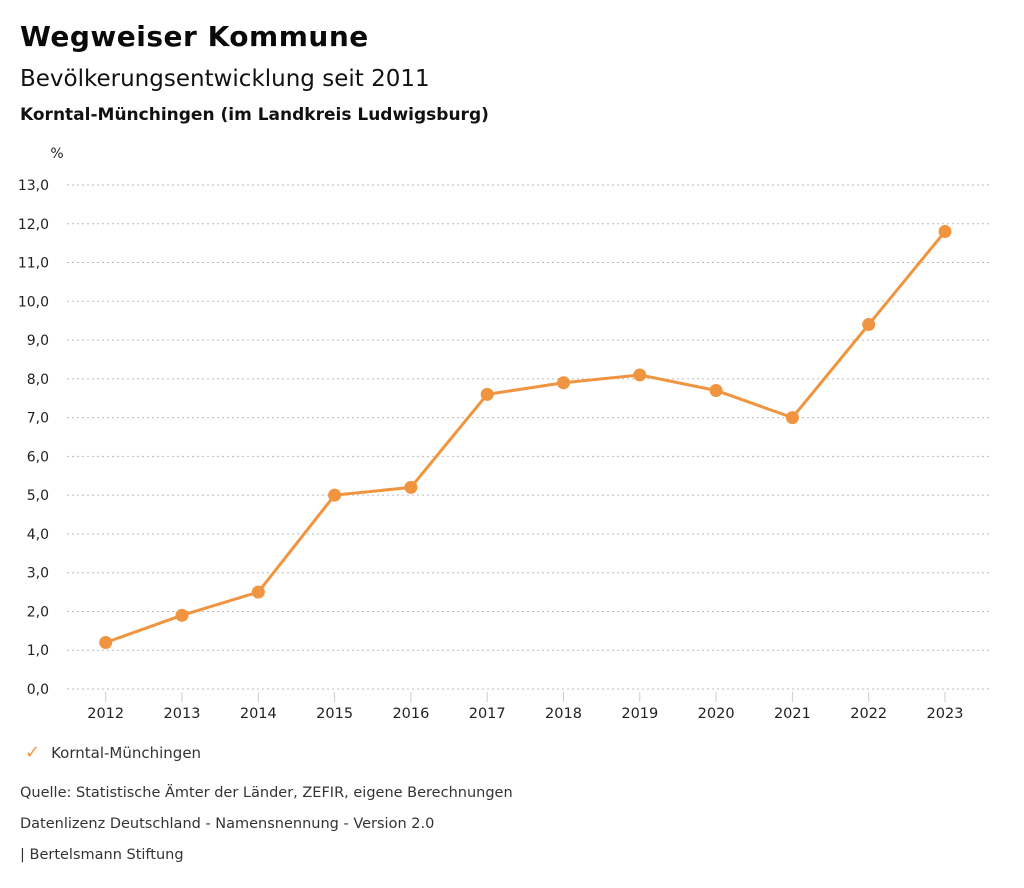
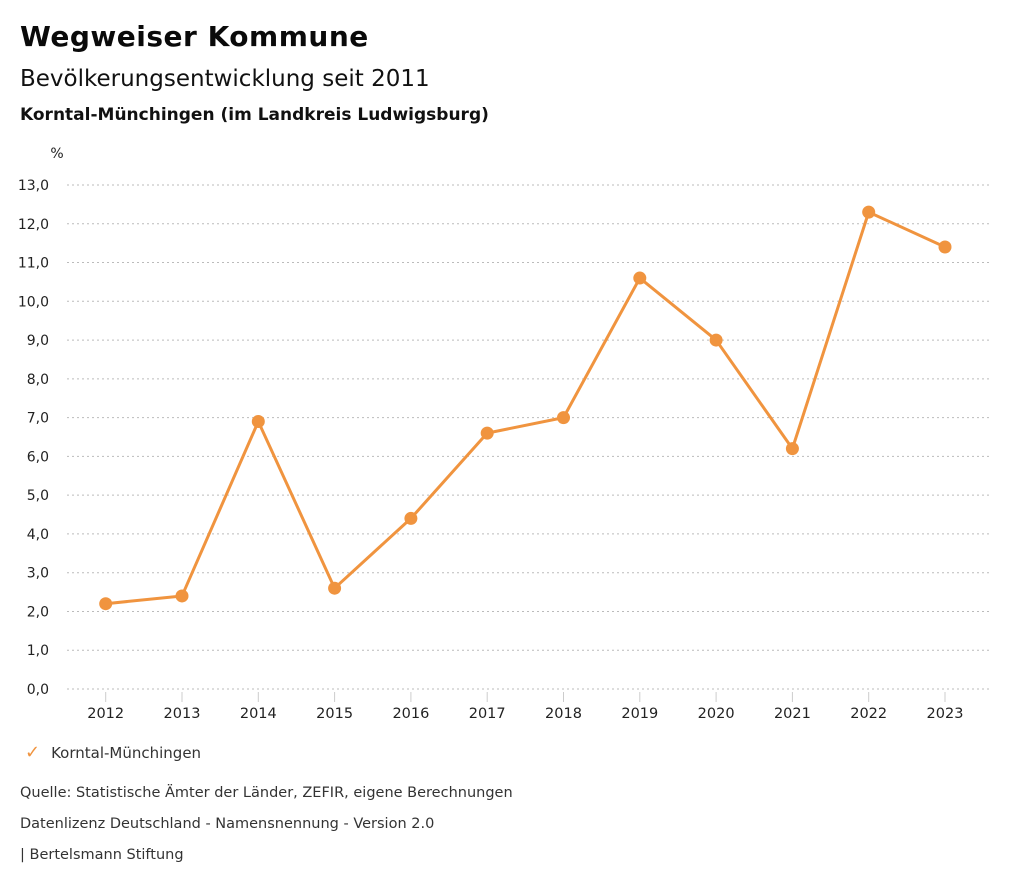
2012: 1,2 -> 2,2
2013: 1,9 -> 2,4
2014: 2,5 -> 6,9
2015: 5,0 -> 2,6
2016: 5,2 -> 4,4
2017: 7,6 -> 6,6
2018: 7,9 -> 7,0
2019: 8,1 -> 10,6
2020: 7,7 -> 9,0
2021: 7,0 -> 6,2
2022: 9,4 -> 12,3
2023: 11,8 -> 11,4
